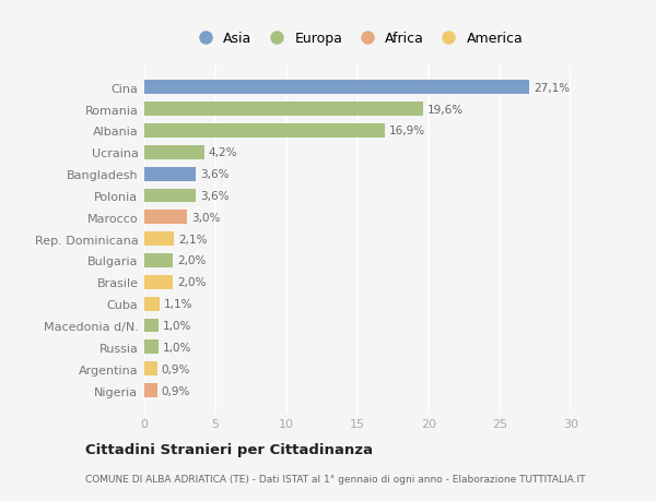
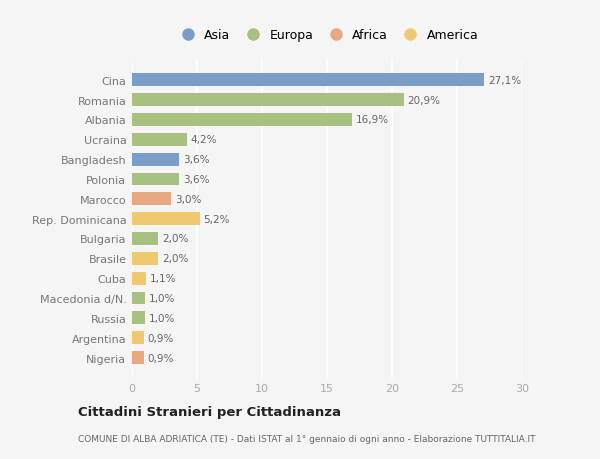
Romania: 19,6% -> 20,9%
Rep. Dominicana: 2,1% -> 5,2%
